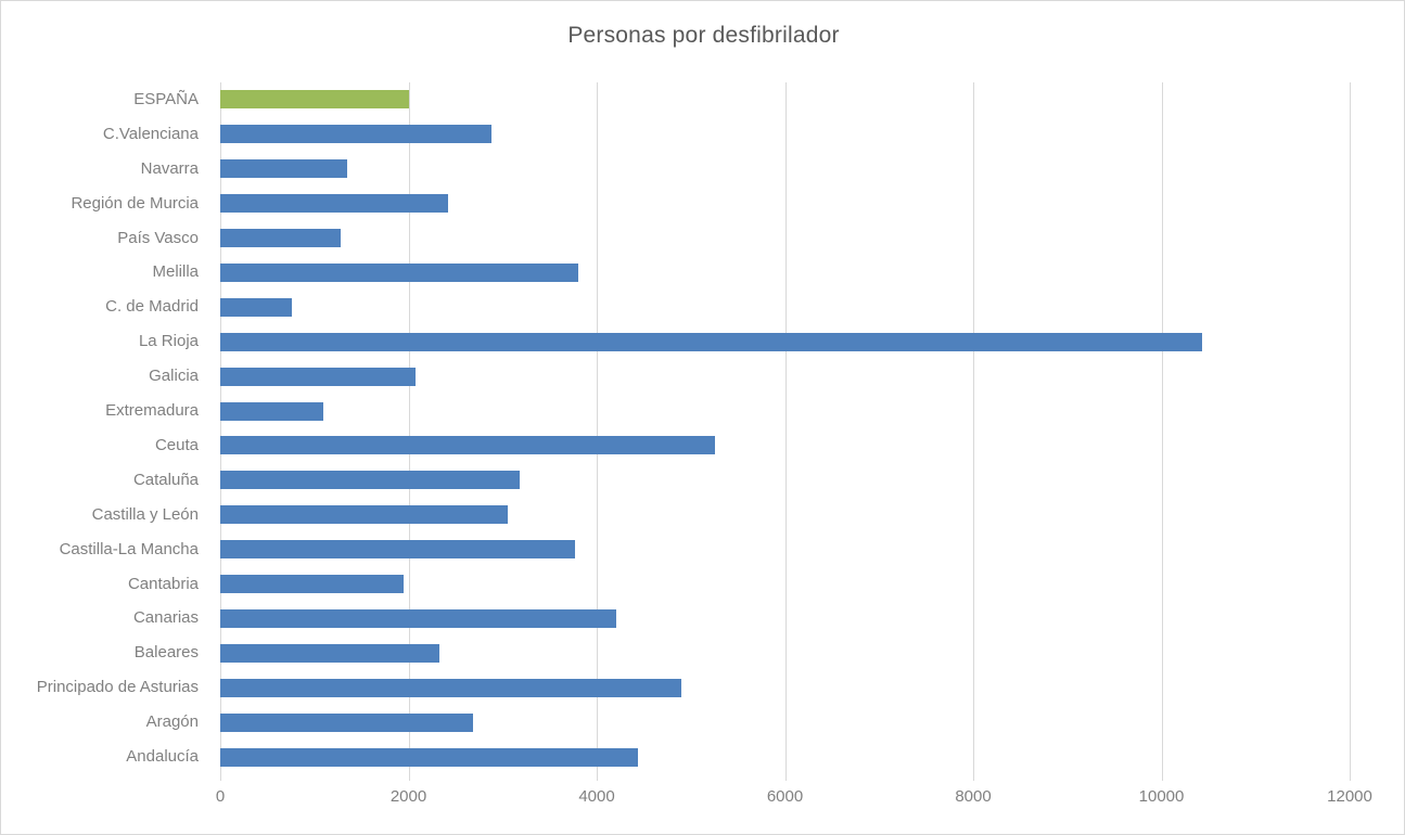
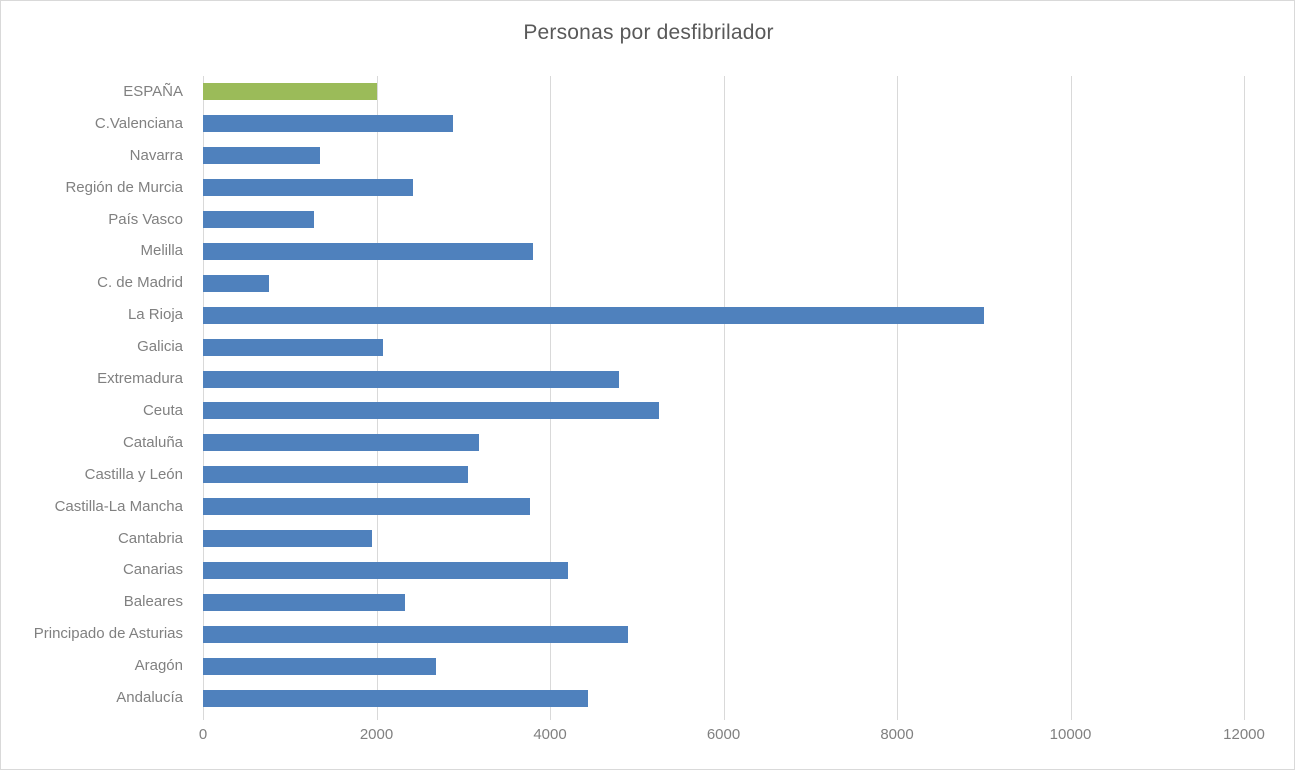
La Rioja: 10400 -> 9000
Extremadura: 1100 -> 4800
